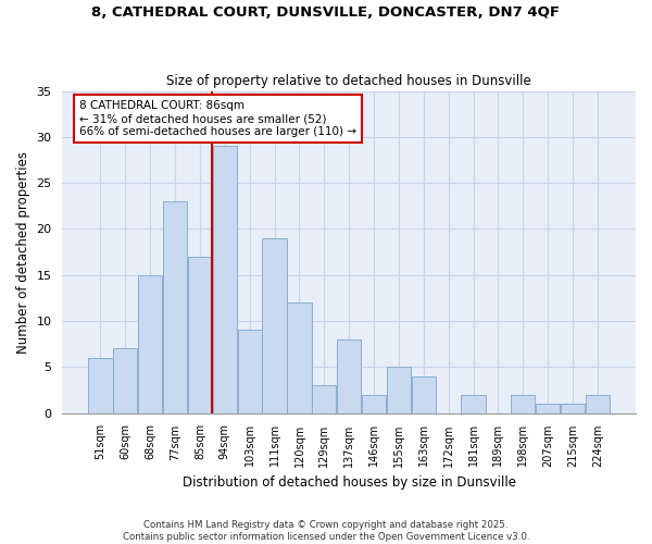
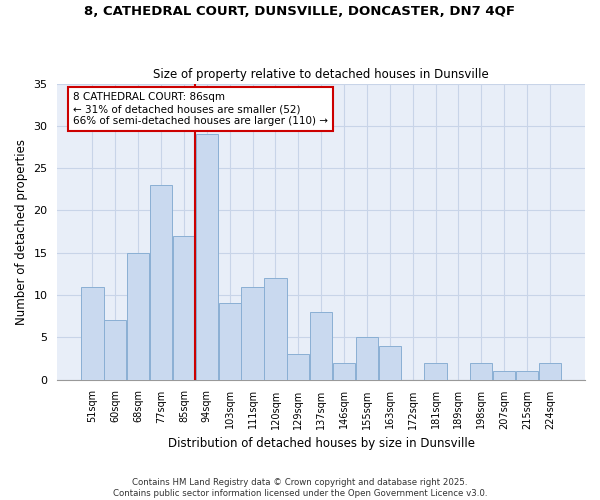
51sqm: 6 -> 11
111sqm: 19 -> 11
